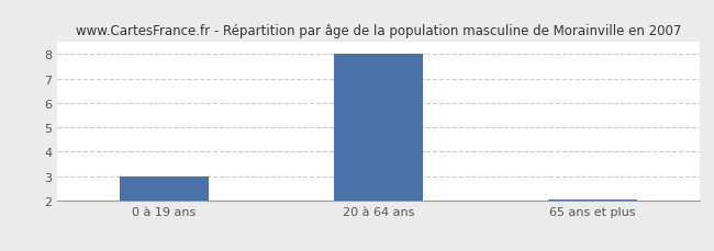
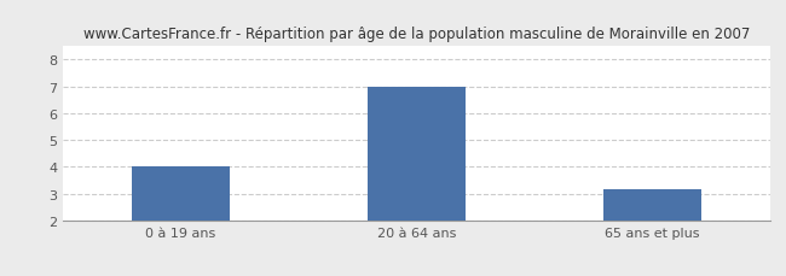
0 à 19 ans: 3.00 -> 4.00
20 à 64 ans: 8.00 -> 7.00
65 ans et plus: 2.04 -> 3.15
